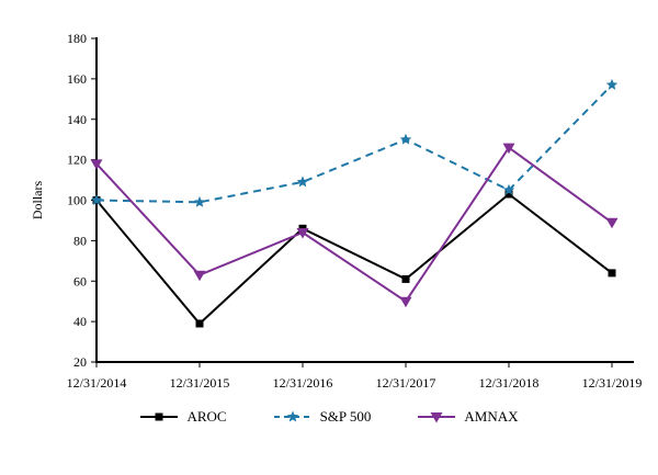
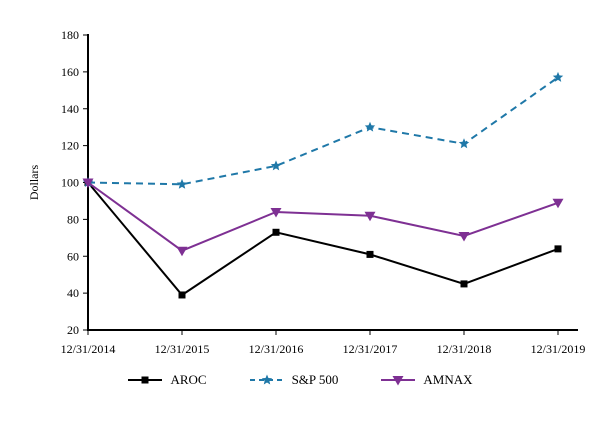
AMNAX/12/31/2014: 118 -> 100
AROC/12/31/2016: 86 -> 73
AMNAX/12/31/2017: 50 -> 82
AROC/12/31/2018: 103 -> 45
S&P 500/12/31/2018: 105 -> 121
AMNAX/12/31/2018: 126 -> 71
